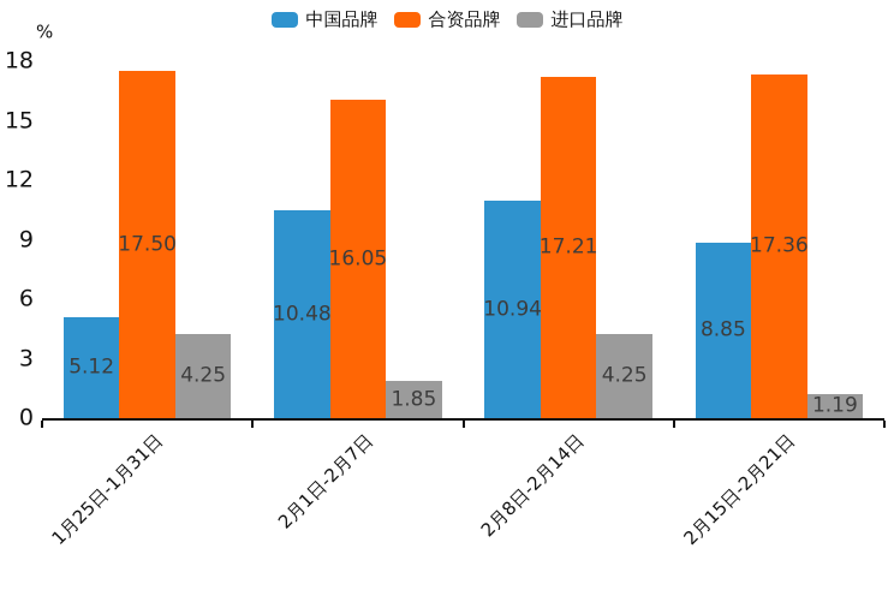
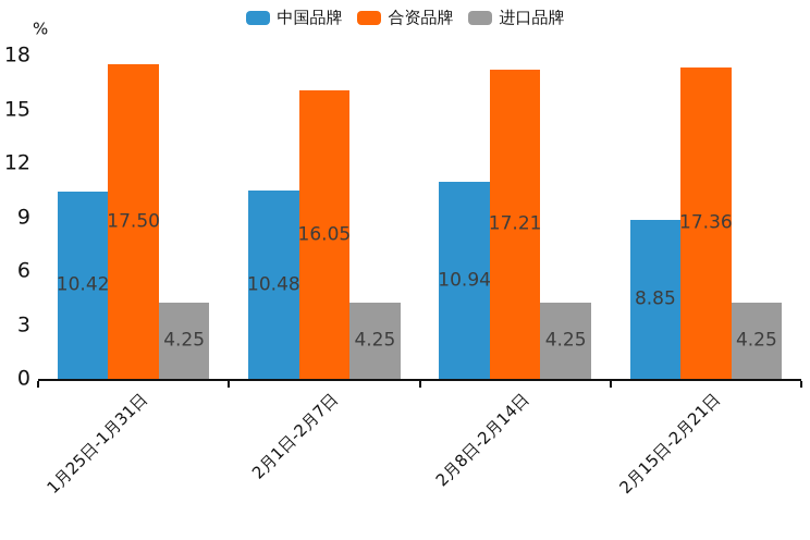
中国品牌/1月25日-1月31日: 5.12 -> 10.42
进口品牌/2月1日-2月7日: 1.85 -> 4.25
进口品牌/2月15日-2月21日: 1.19 -> 4.25
